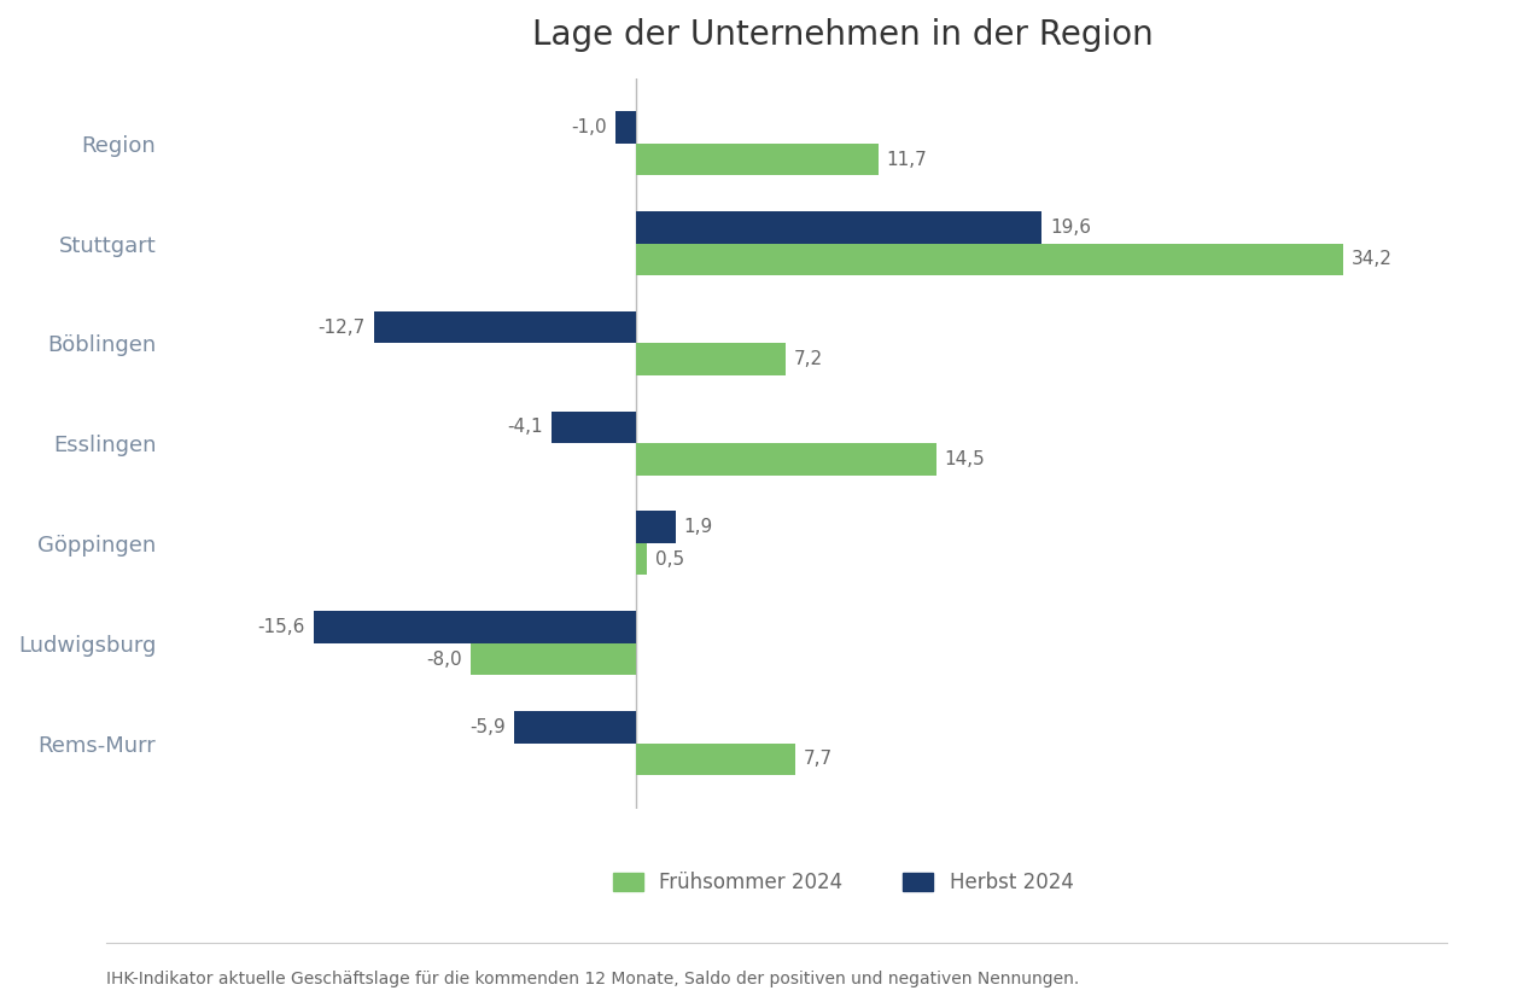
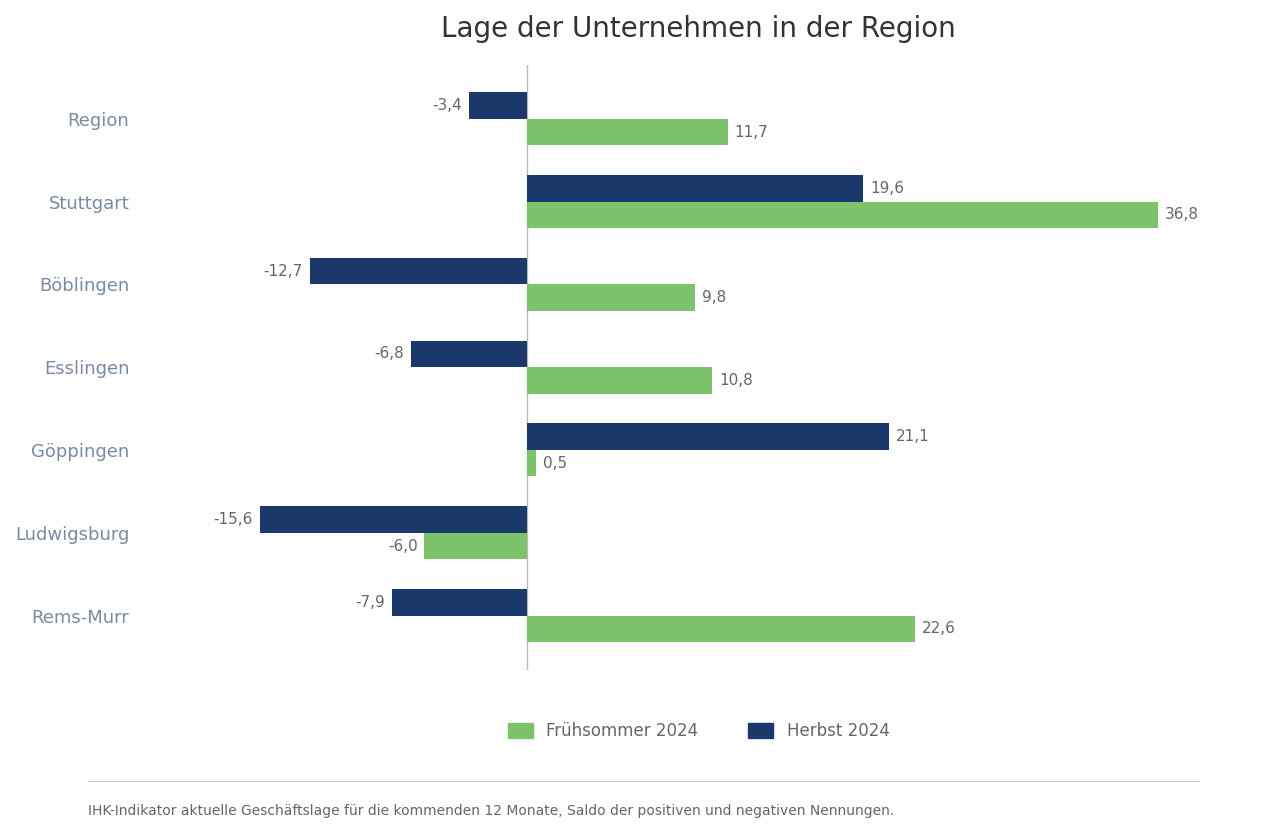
Herbst 2024/Region: -1,0 -> -3,4
Frühsommer 2024/Stuttgart: 34,2 -> 36,8
Frühsommer 2024/Böblingen: 7,2 -> 9,8
Herbst 2024/Esslingen: -4,1 -> -6,8
Frühsommer 2024/Esslingen: 14,5 -> 10,8
Herbst 2024/Göppingen: 1,9 -> 21,1
Frühsommer 2024/Ludwigsburg: -8,0 -> -6,0
Herbst 2024/Rems-Murr: -5,9 -> -7,9
Frühsommer 2024/Rems-Murr: 7,7 -> 22,6
